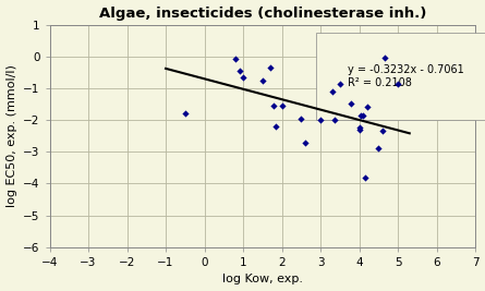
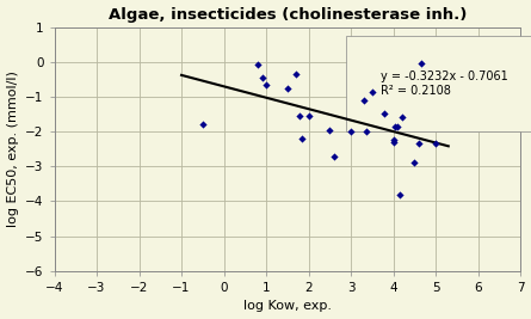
5: -0.85 -> -2.35
